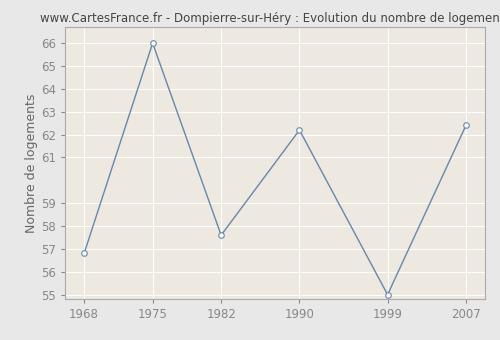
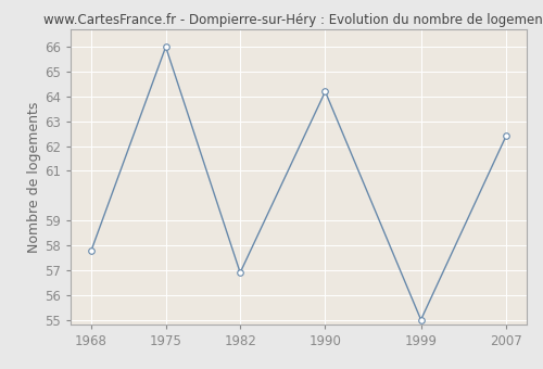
1968: 56.8 -> 57.8
1982: 57.6 -> 56.9
1990: 62.2 -> 64.2
